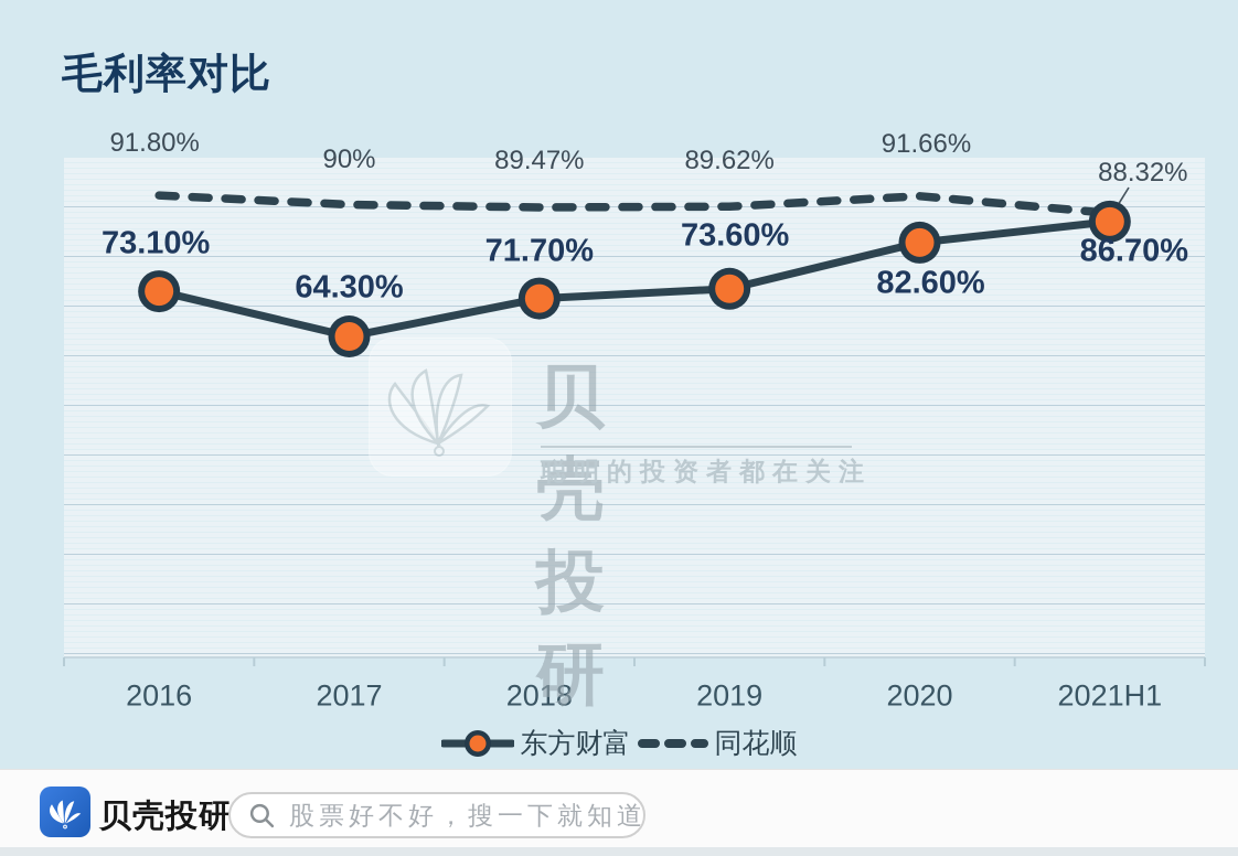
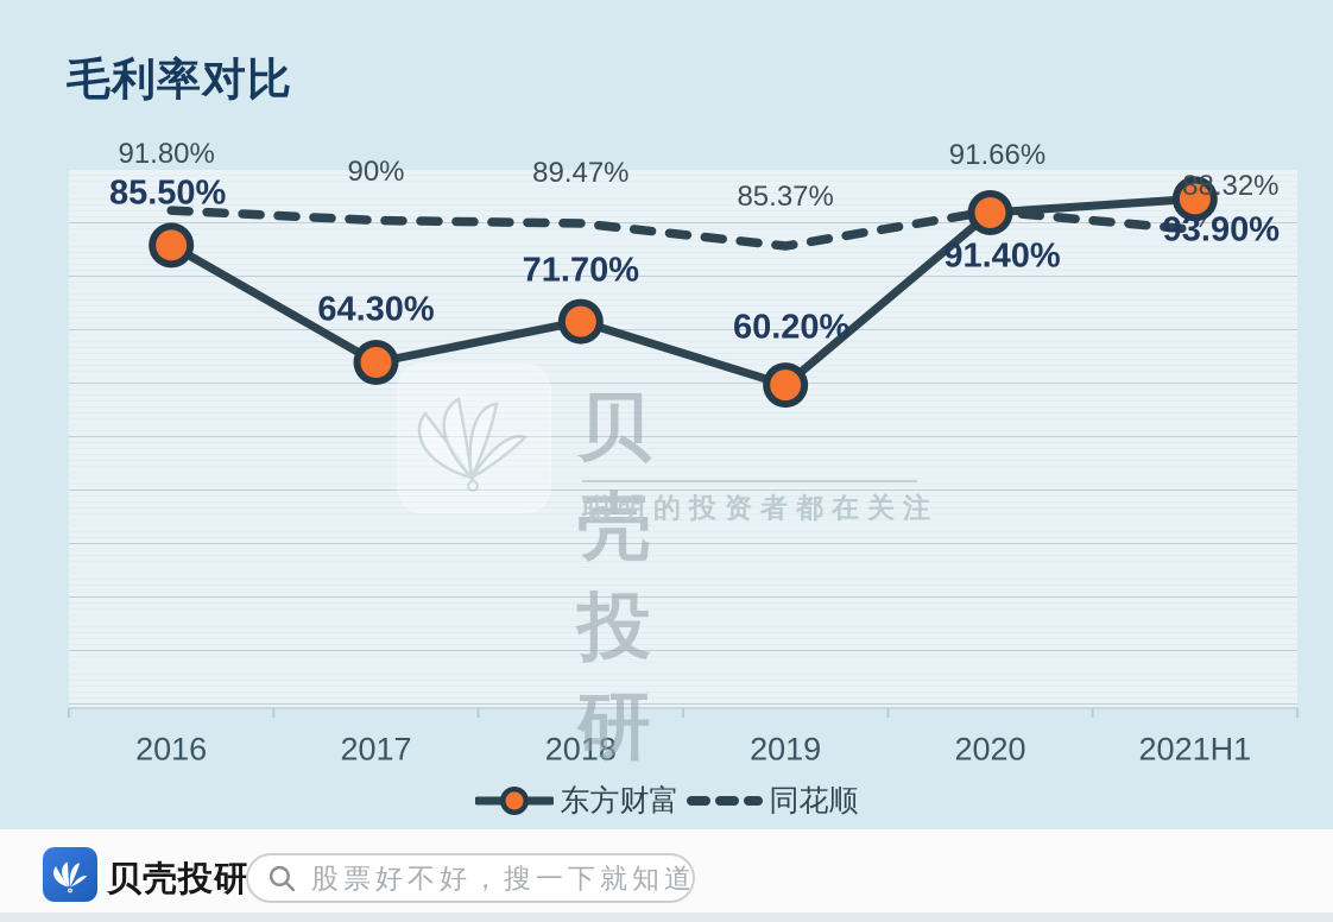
东方财富/2016: 73.10% -> 85.50%
东方财富/2019: 73.60% -> 60.20%
同花顺/2019: 89.62% -> 85.37%
东方财富/2020: 82.60% -> 91.40%
东方财富/2021H1: 86.70% -> 93.90%
